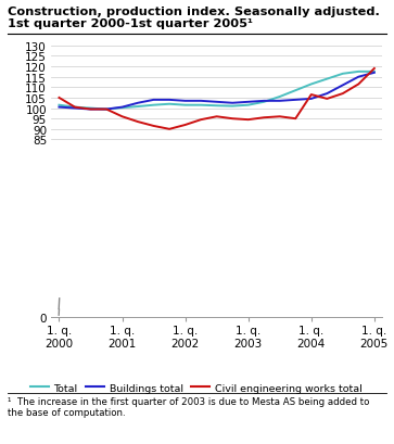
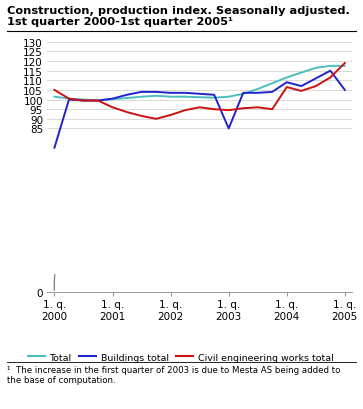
Buildings total/1. q. 2000: 100 -> 75
Buildings total/1. q. 2003: 103 -> 85
Buildings total/1. q. 2004: 104 -> 109
Buildings total/1. q. 2005: 117 -> 105
